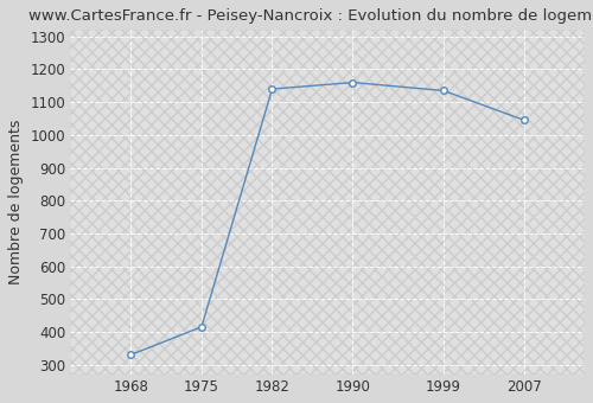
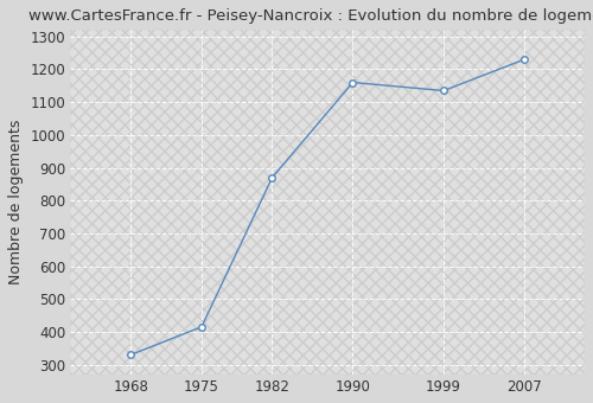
1982: 1140 -> 870
2007: 1045 -> 1230
